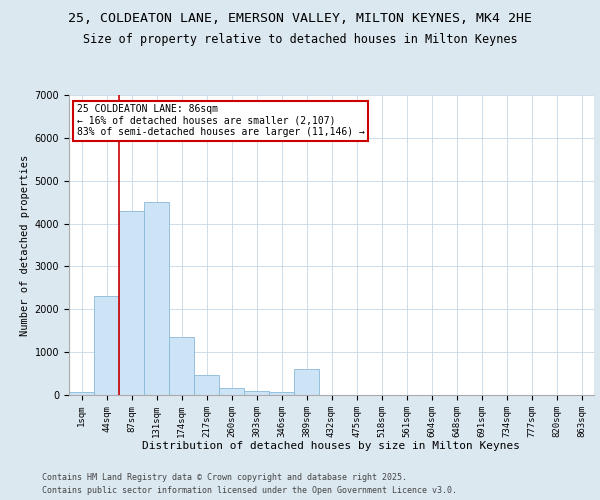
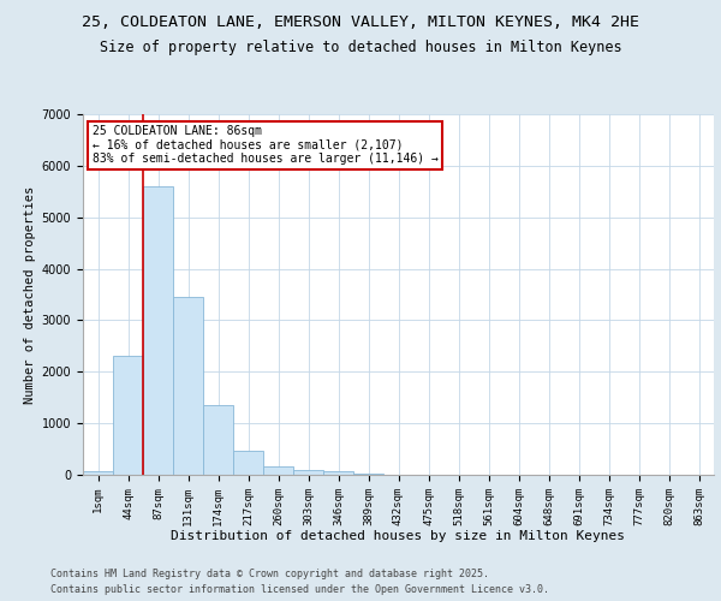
87sqm: 4300 -> 5600
131sqm: 4500 -> 3450
389sqm: 600 -> 40
